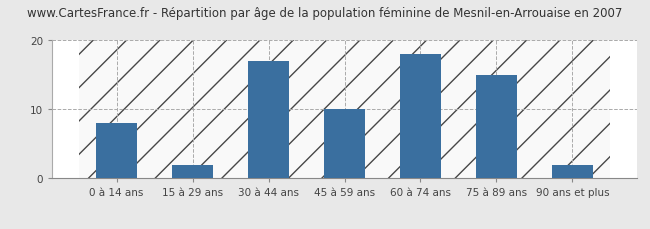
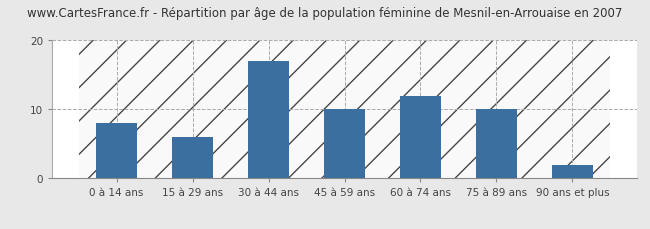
15 à 29 ans: 2 -> 6
60 à 74 ans: 18 -> 12
75 à 89 ans: 15 -> 10
